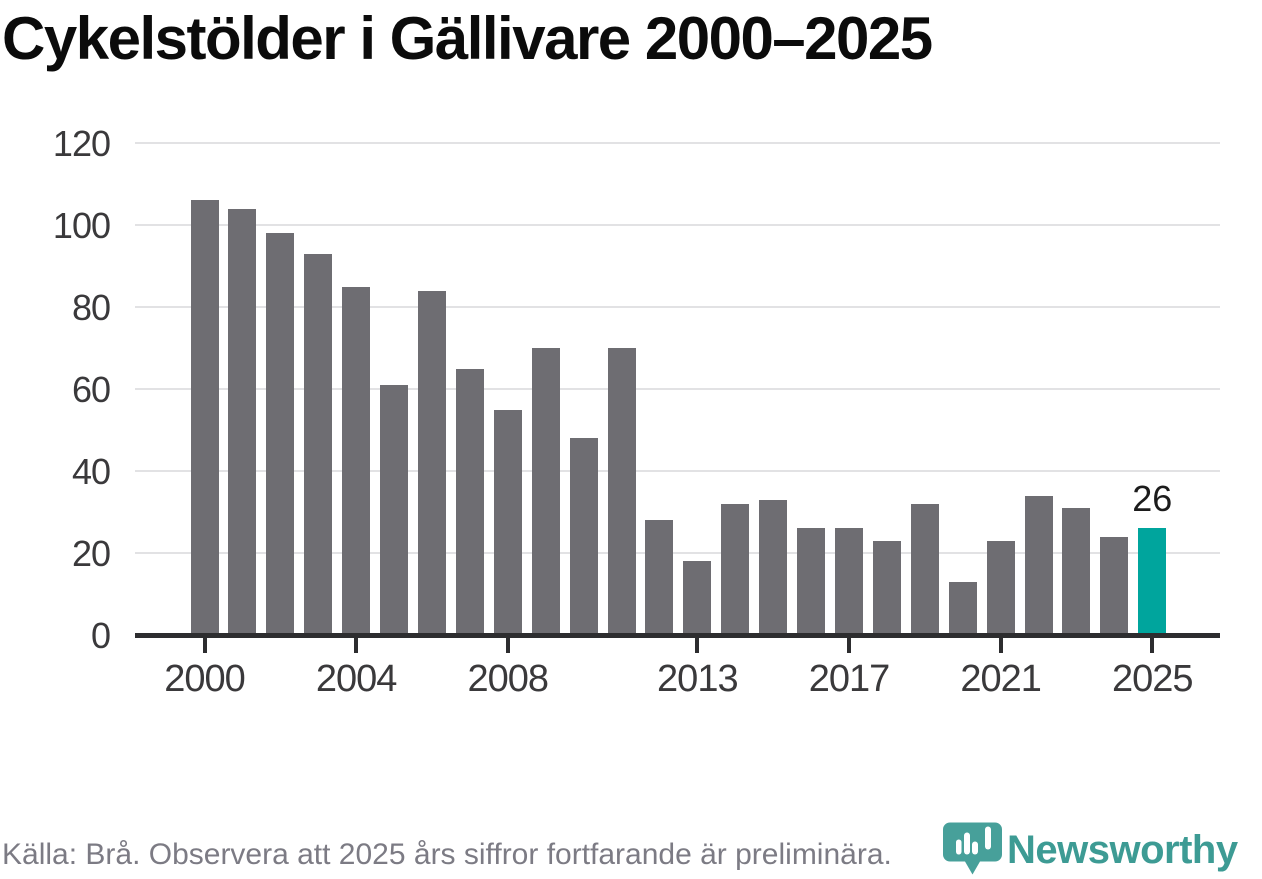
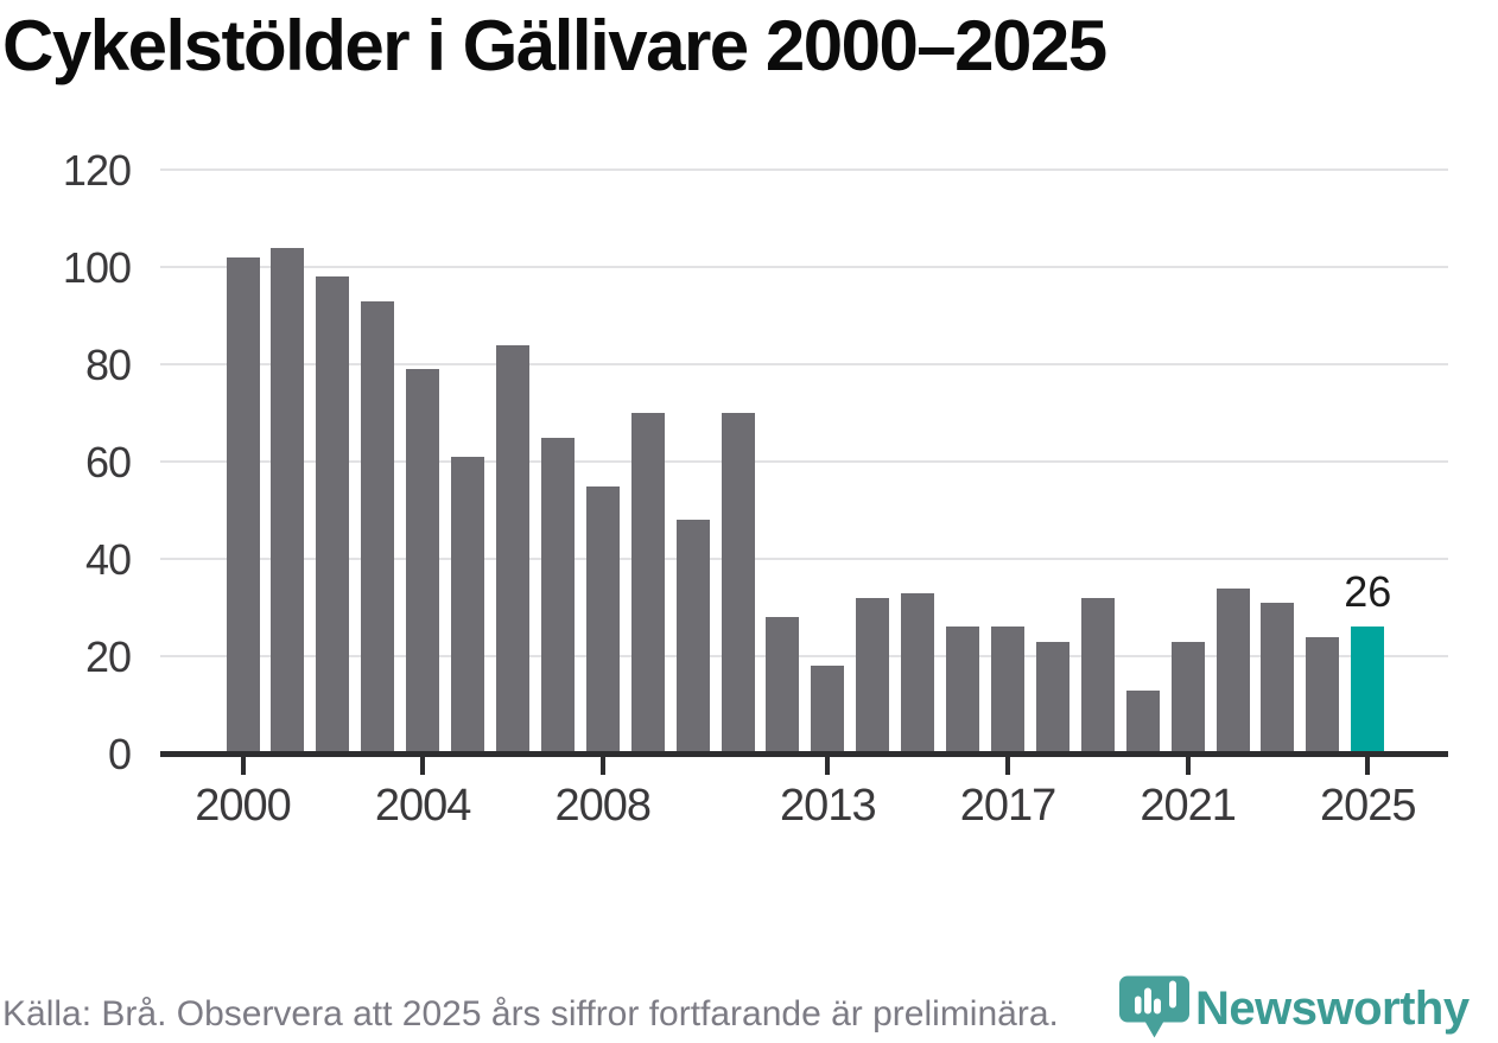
2000: 106 -> 102
2004: 85 -> 79
